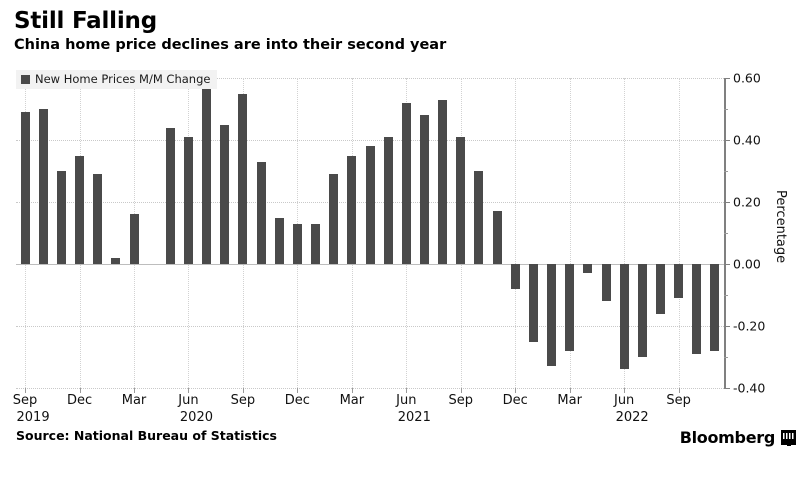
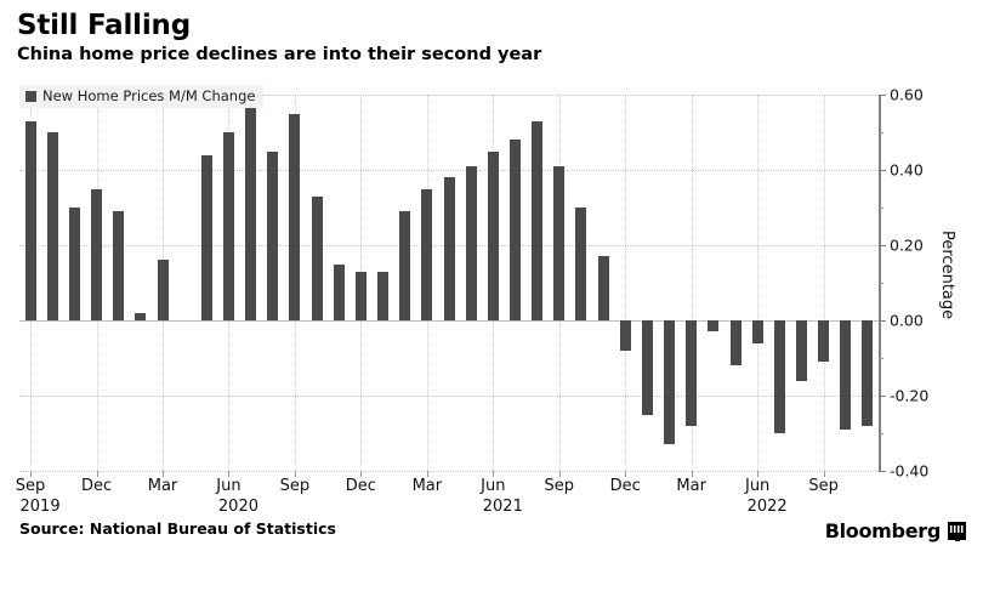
Sep 2019: 0.49 -> 0.53
Jun 2020: 0.41 -> 0.50
Jun 2021: 0.52 -> 0.45
Jun 2022: -0.34 -> -0.06
